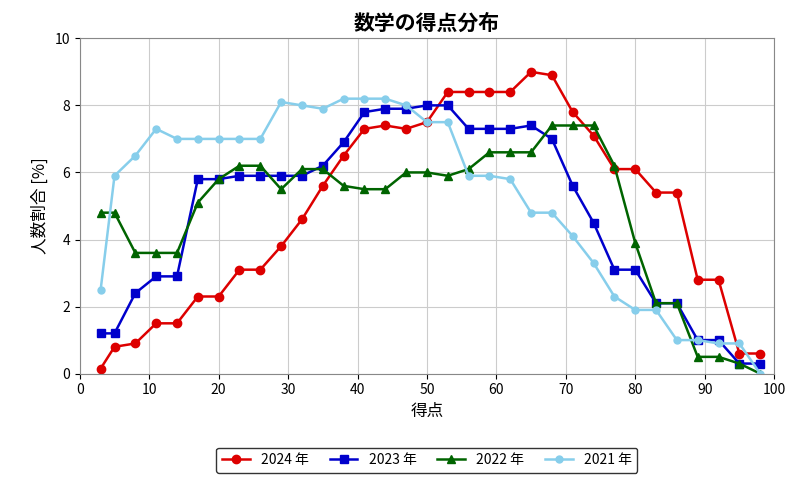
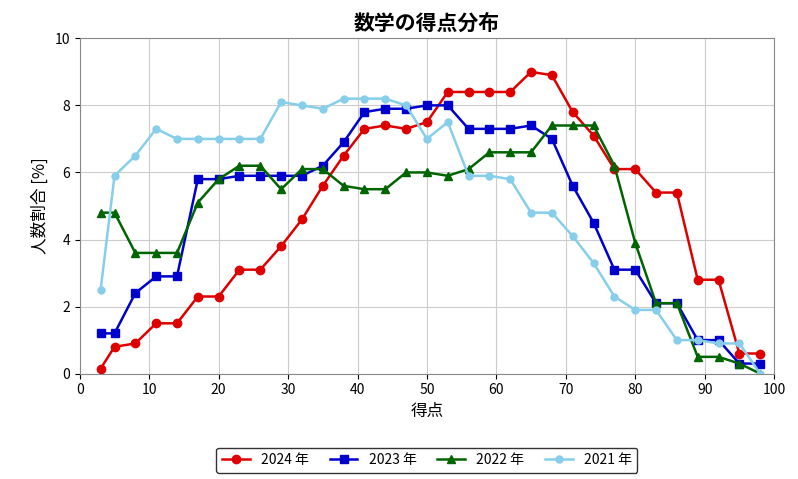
2021 年/50: 7.5 -> 7.0
